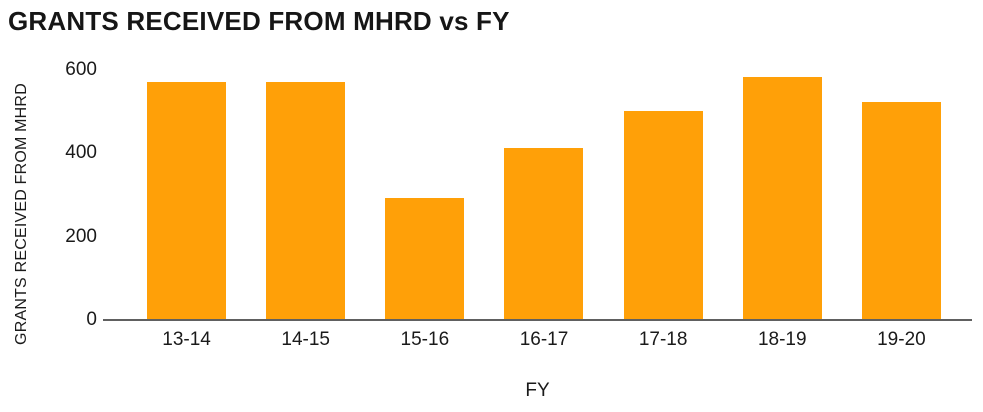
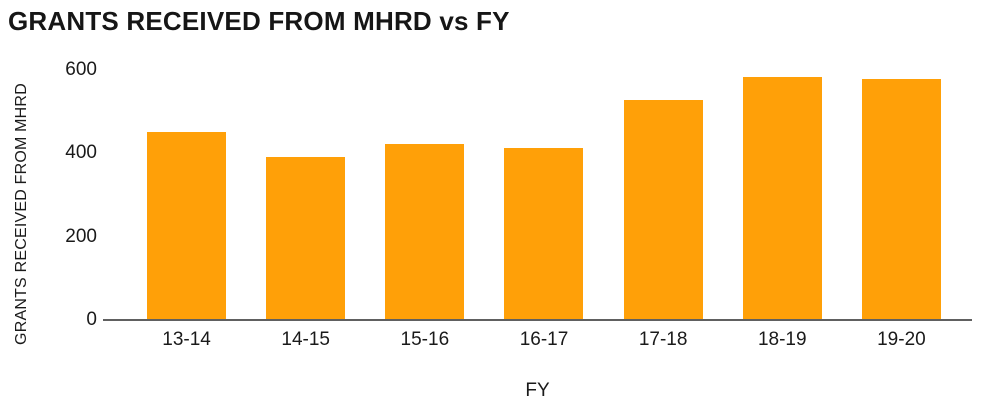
13-14: 570 -> 450
14-15: 570 -> 390
15-16: 290 -> 420
17-18: 500 -> 520
19-20: 520 -> 580
